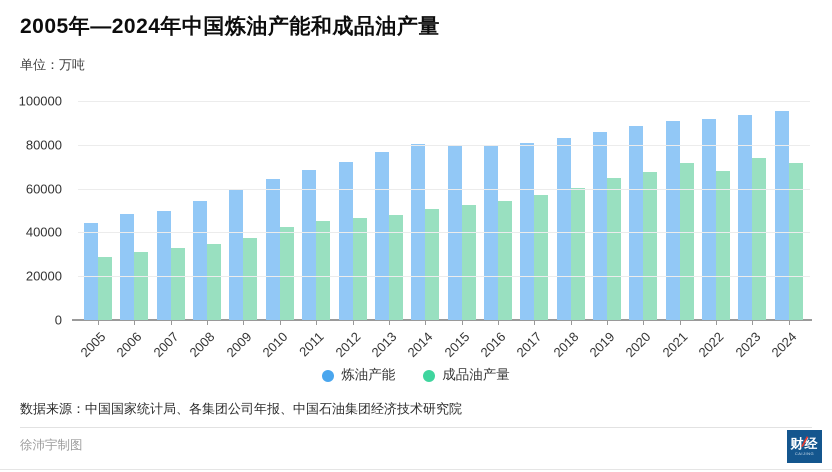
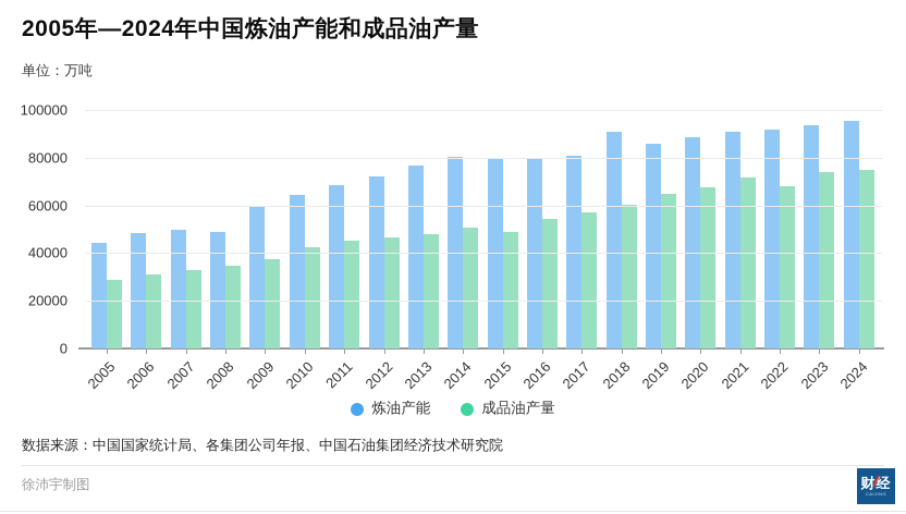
炼油产能/2008: 54000 -> 49000
成品油产量/2015: 52000 -> 49000
炼油产能/2018: 83000 -> 91000
成品油产量/2024: 72000 -> 75000
